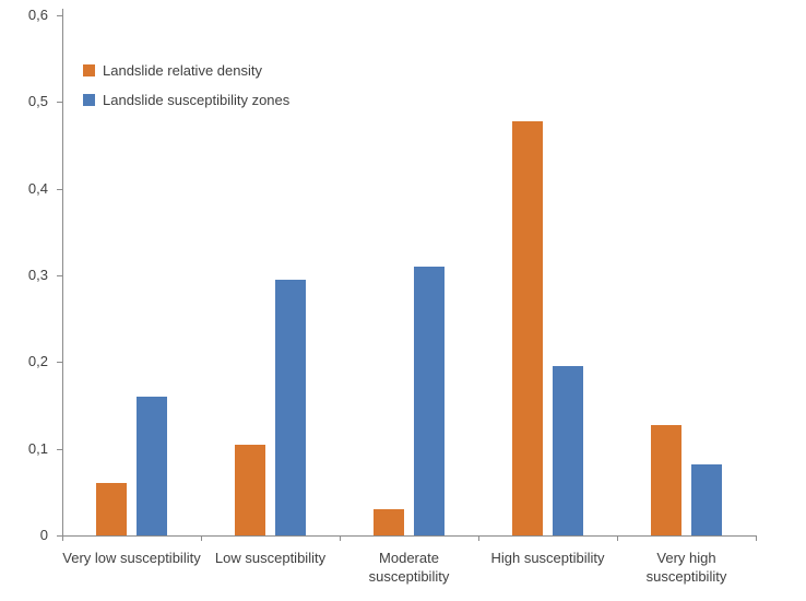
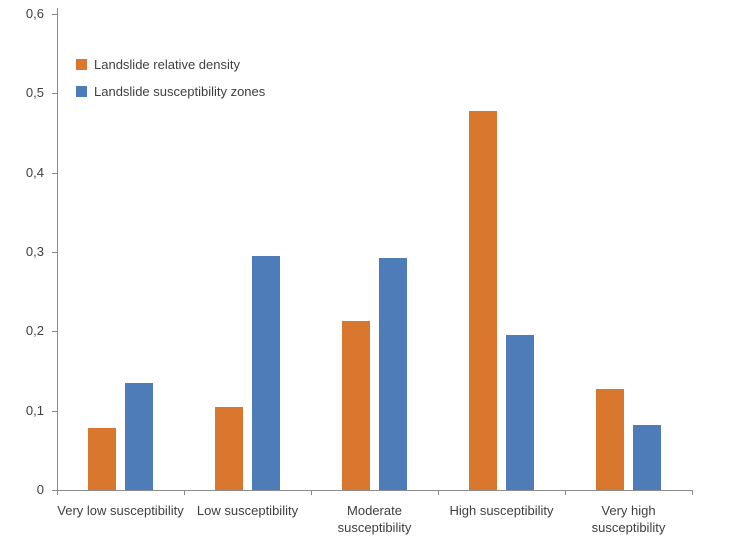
Landslide relative density/Very low susceptibility: 0,06 -> 0,08
Landslide susceptibility zones/Very low susceptibility: 0,16 -> 0,14
Landslide relative density/Moderate susceptibility: 0,03 -> 0,21
Landslide susceptibility zones/Moderate susceptibility: 0,31 -> 0,29
